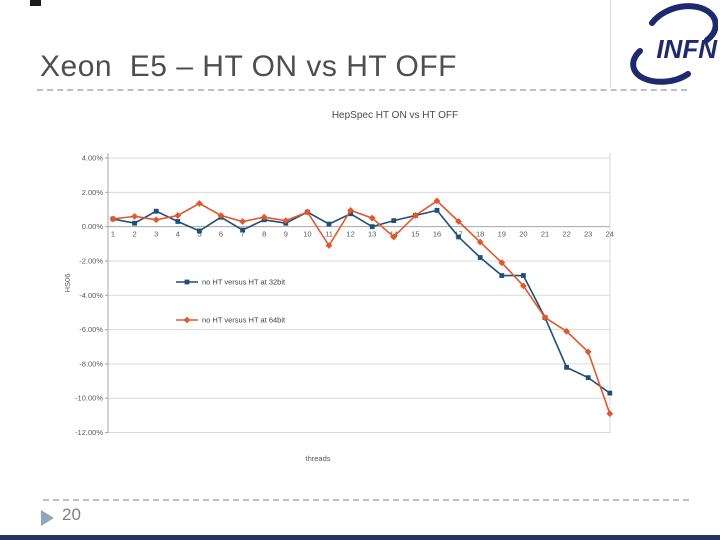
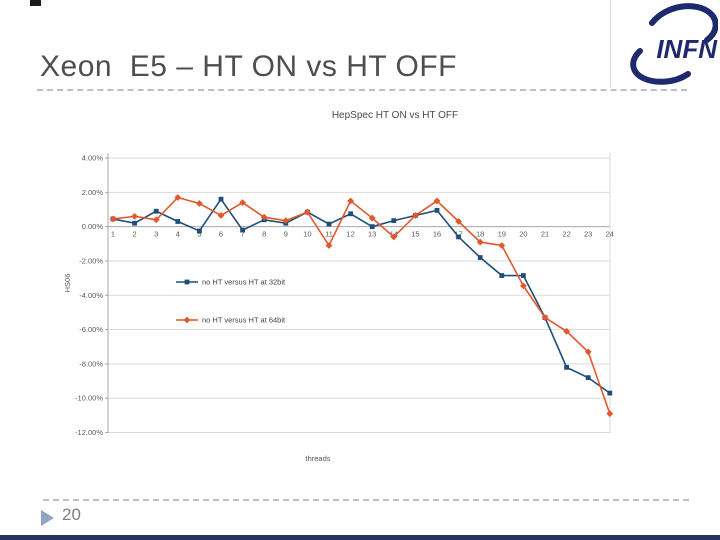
no HT versus HT at 64bit/4: 0.7% -> 1.7%
no HT versus HT at 32bit/6: 0.6% -> 1.6%
no HT versus HT at 64bit/7: 0.3% -> 1.4%
no HT versus HT at 64bit/12: 0.9% -> 1.5%
no HT versus HT at 64bit/19: -2.1% -> -1.1%
